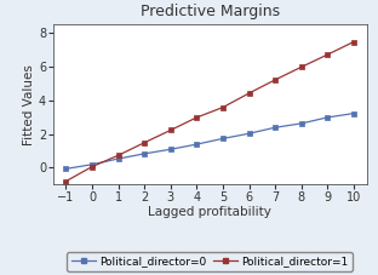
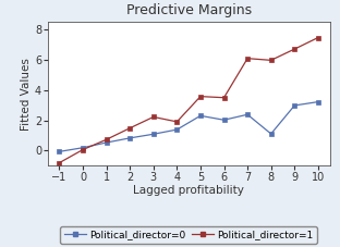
Political_director=1/4: 3.0 -> 1.9
Political_director=0/5: 1.7 -> 2.3
Political_director=1/6: 4.4 -> 3.5
Political_director=1/7: 5.2 -> 6.1
Political_director=0/8: 2.6 -> 1.1
